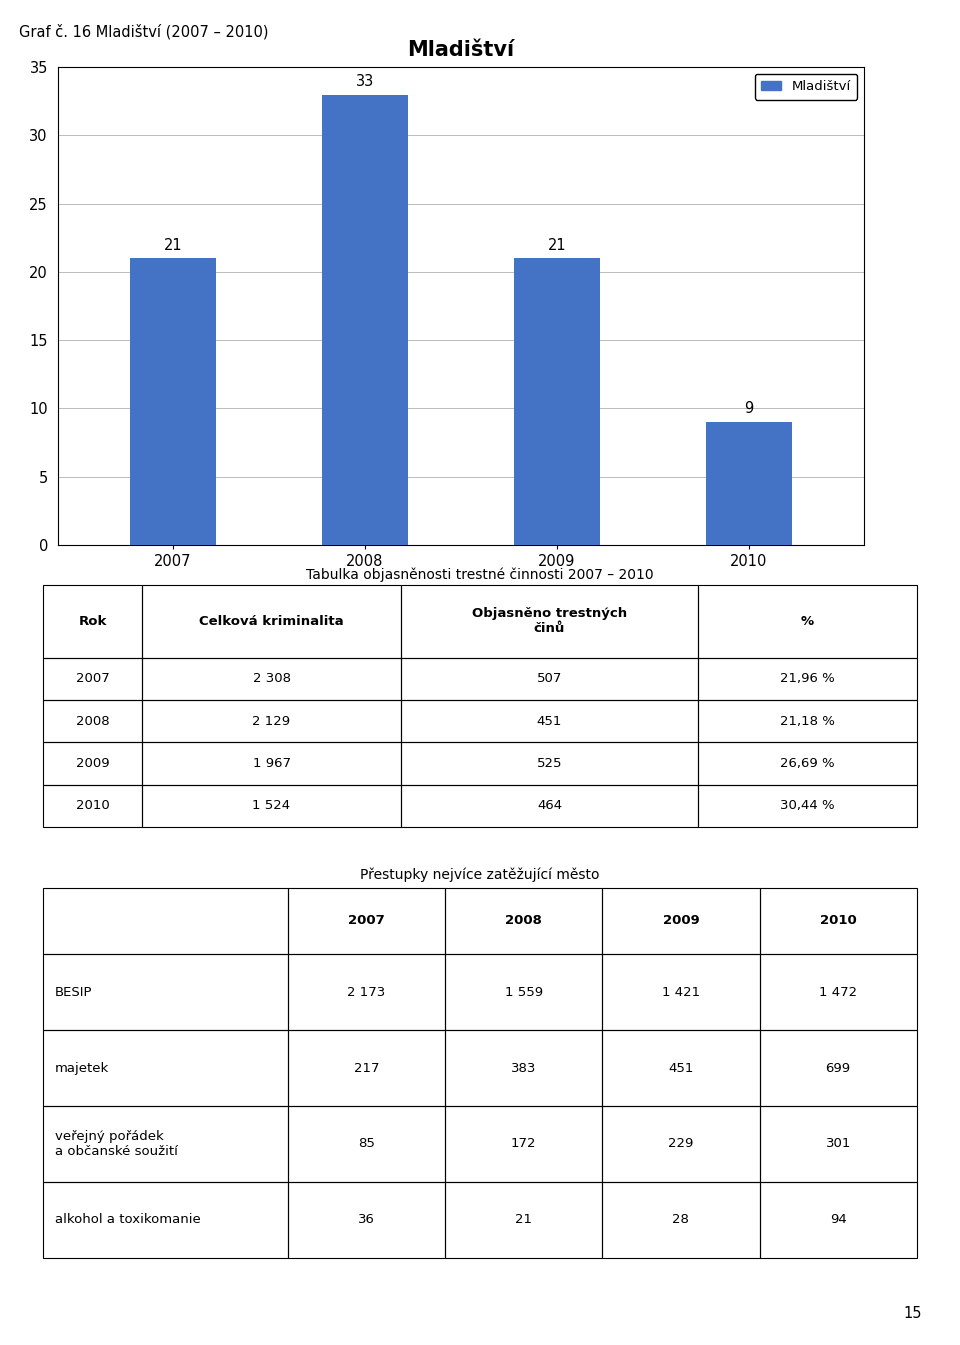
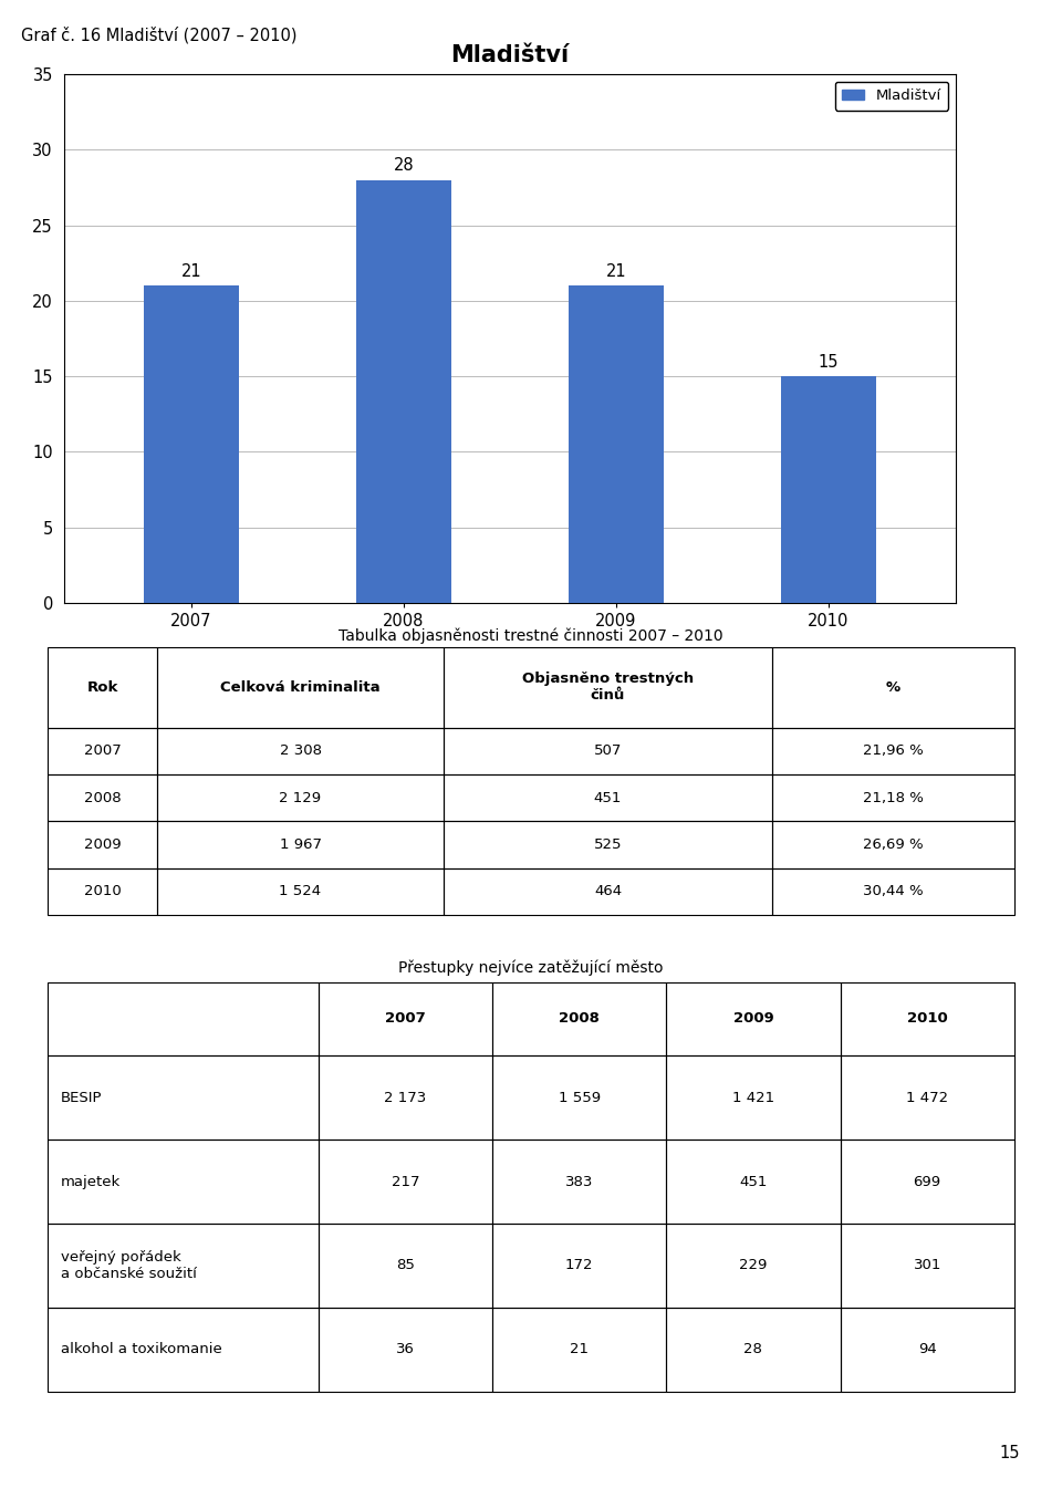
2008: 33 -> 28
2010: 9 -> 15
